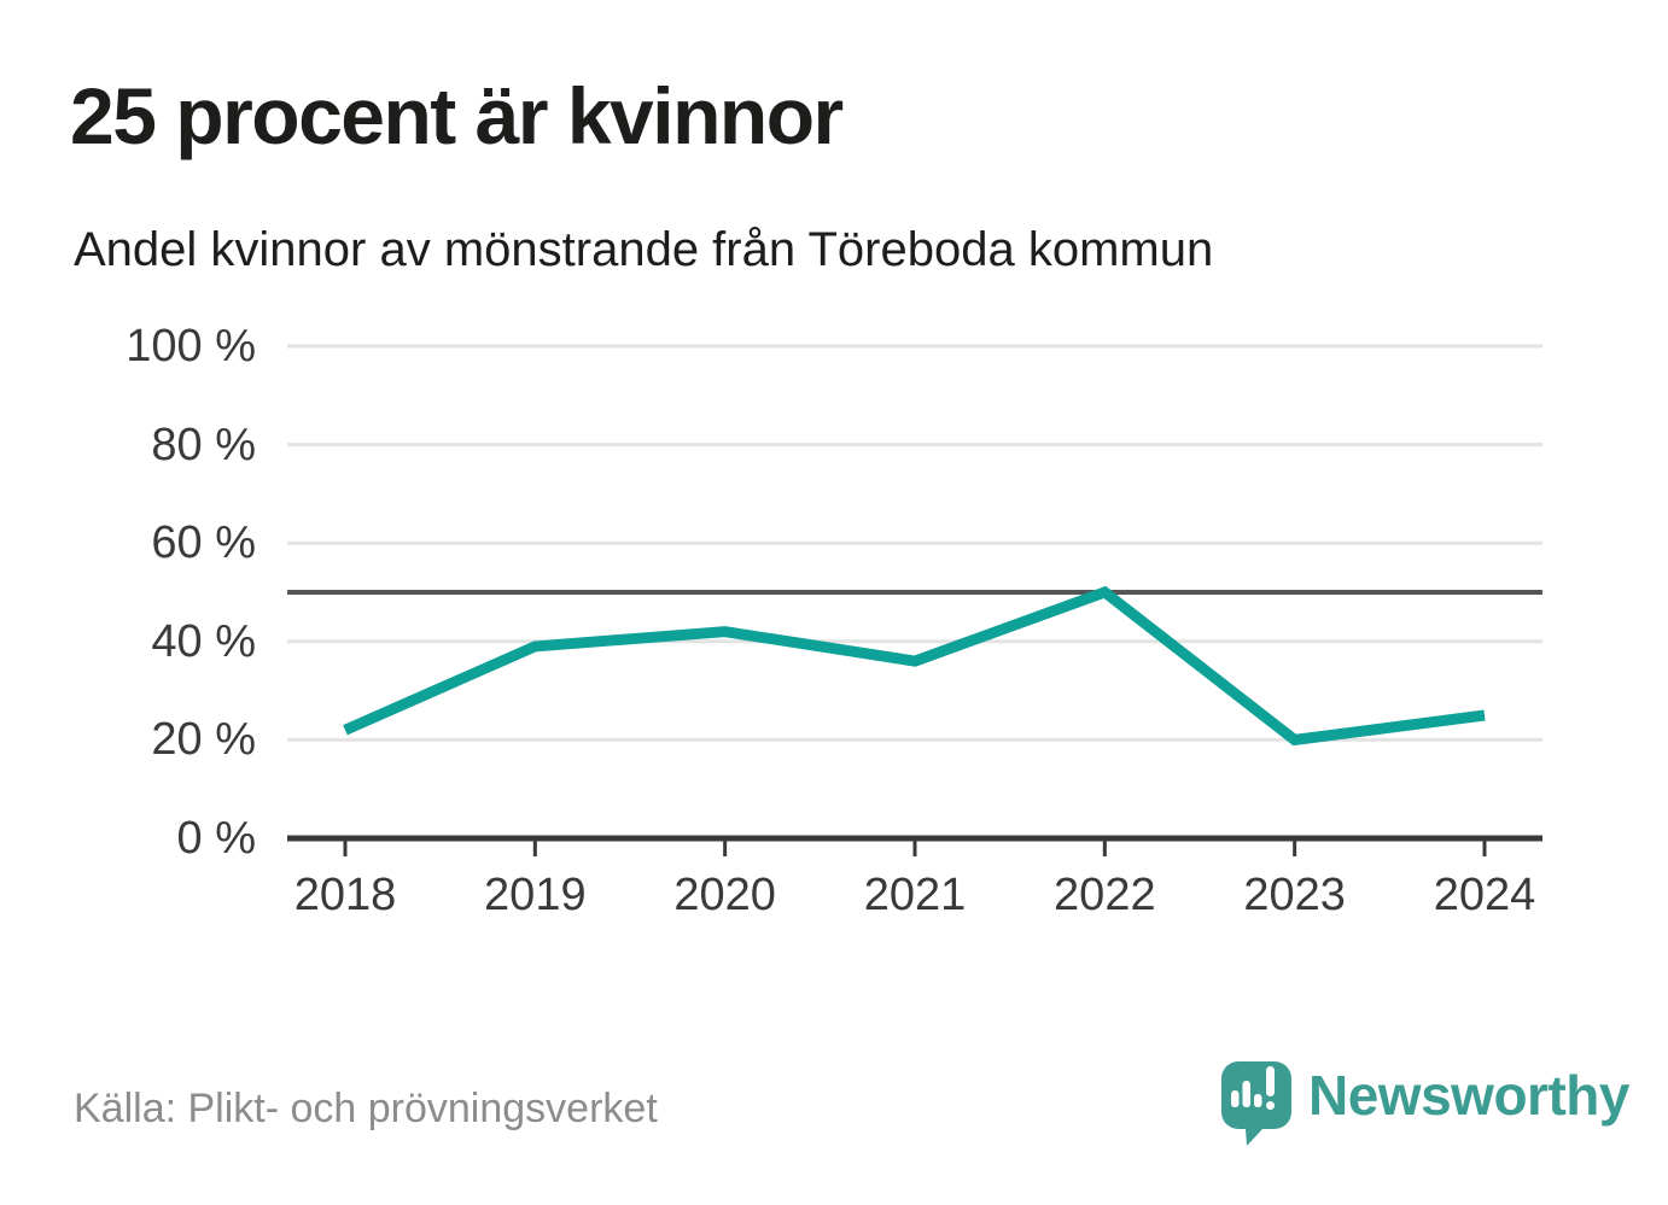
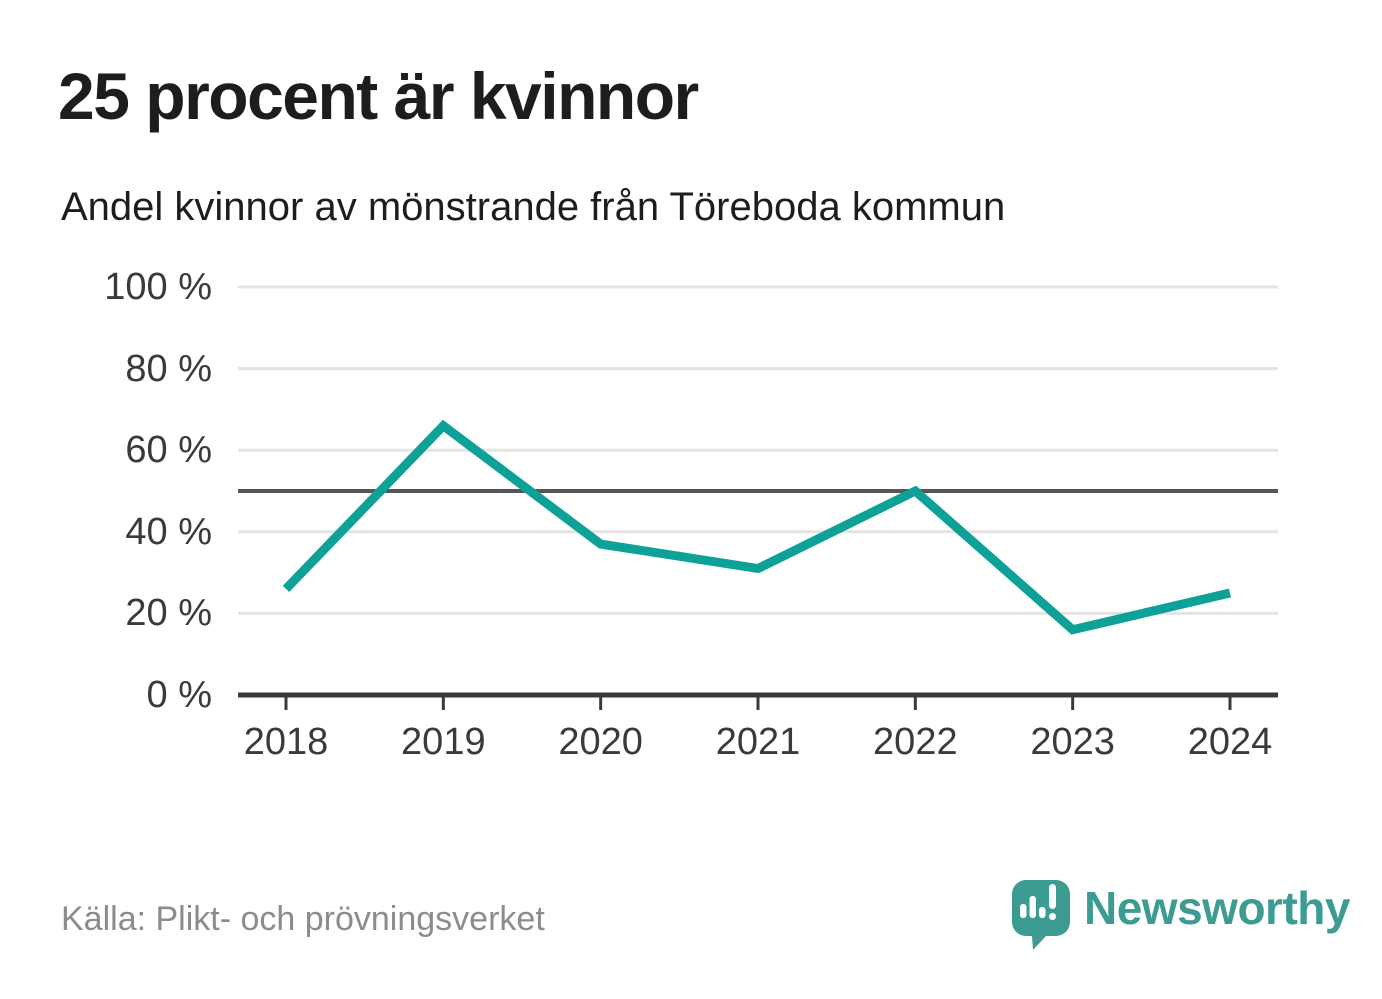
2018: 22% -> 26%
2019: 39% -> 66%
2020: 42% -> 37%
2021: 36% -> 31%
2023: 20% -> 16%
